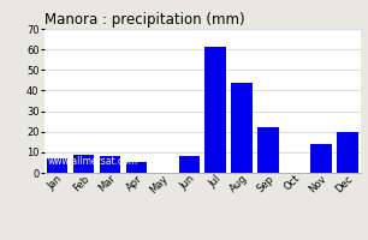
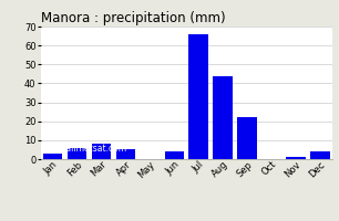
Jan: 7 -> 3
Feb: 9 -> 6
Jun: 8 -> 4
Jul: 61 -> 66
Nov: 14 -> 1
Dec: 20 -> 4
